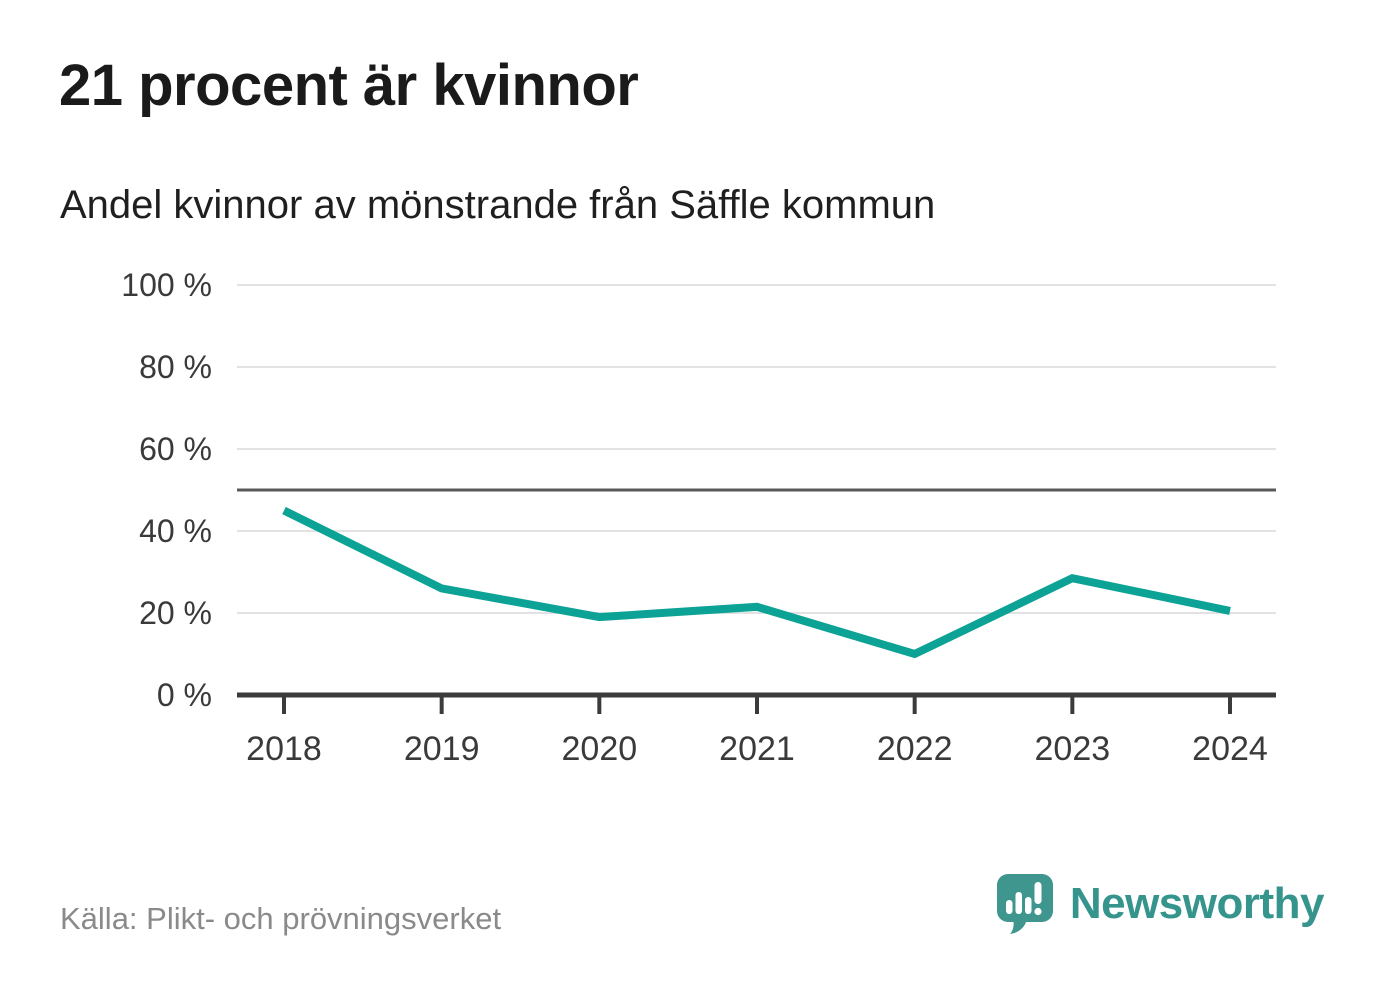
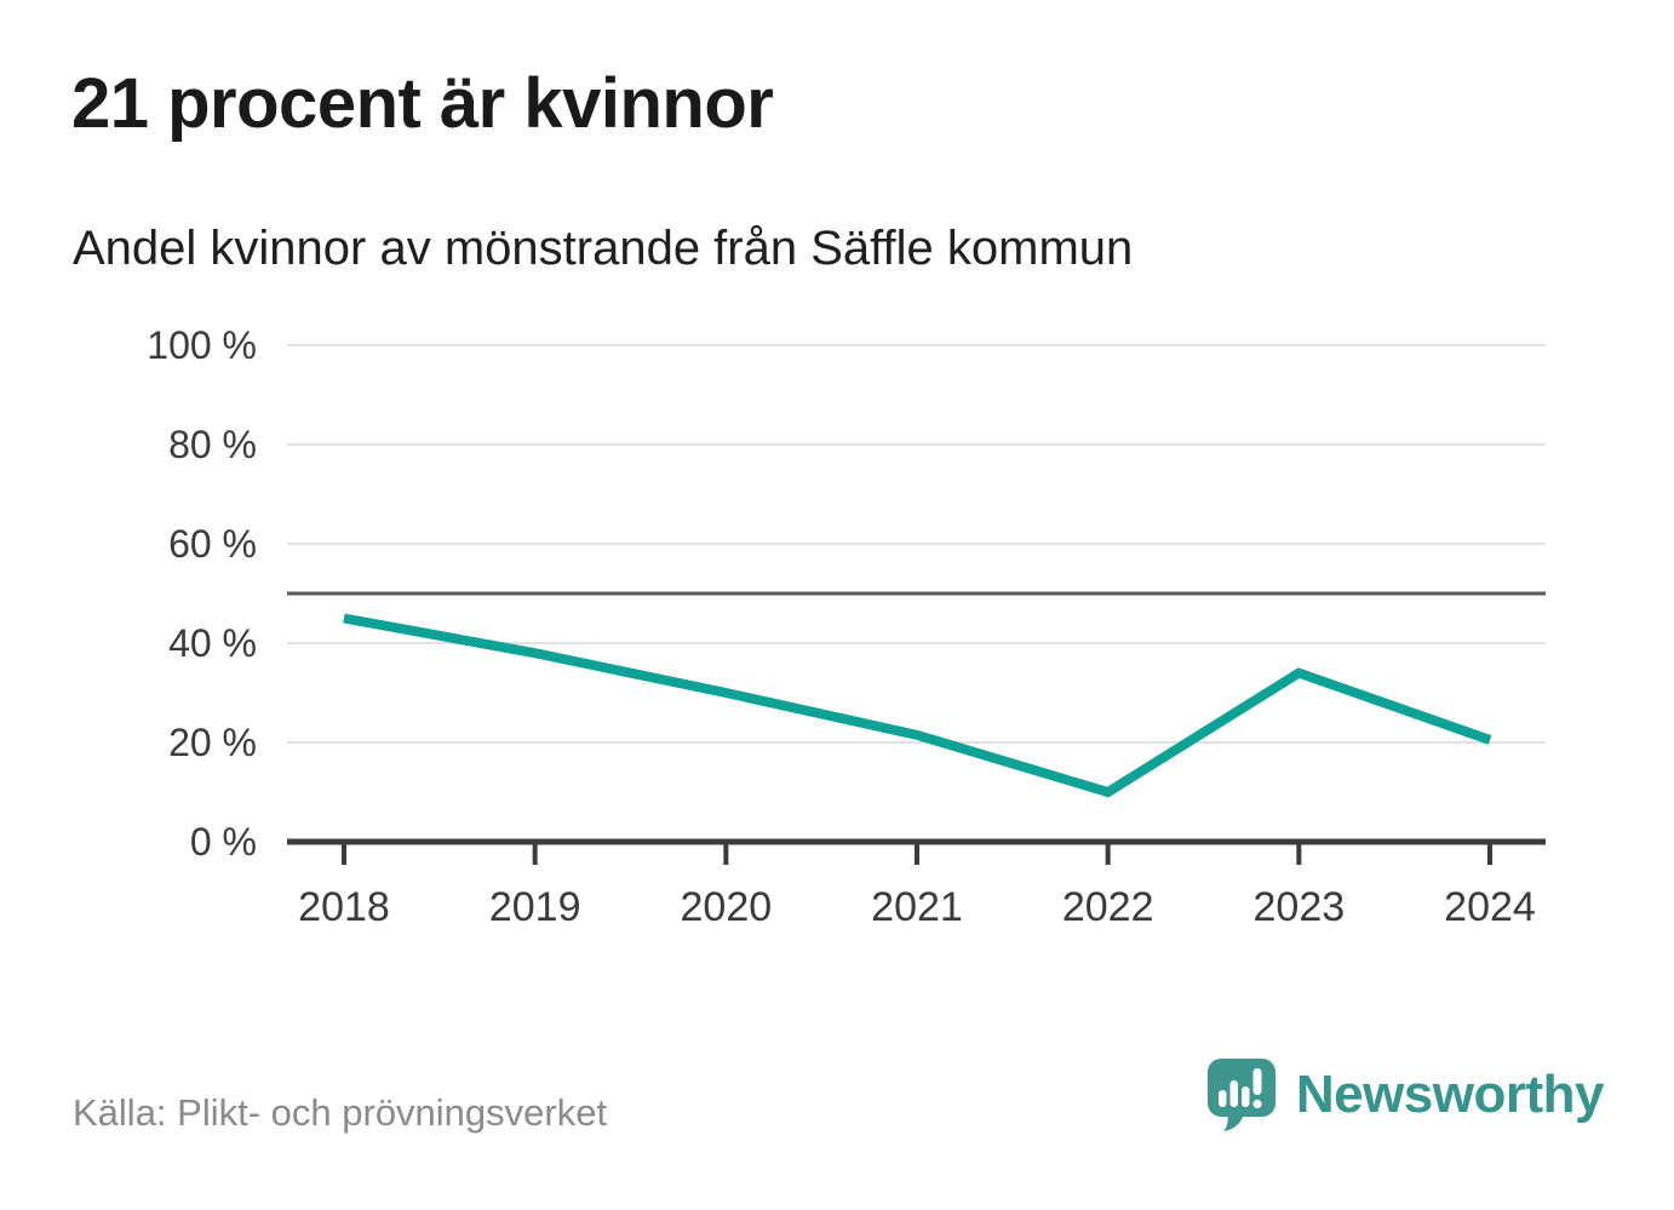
2019: 26% -> 38%
2020: 19% -> 30%
2023: 28% -> 34%
